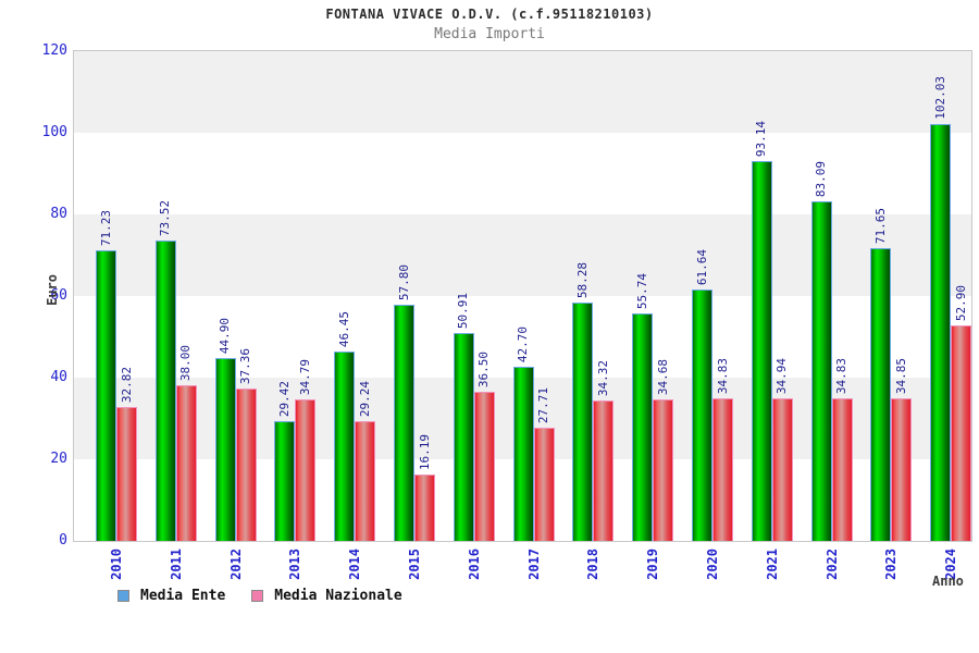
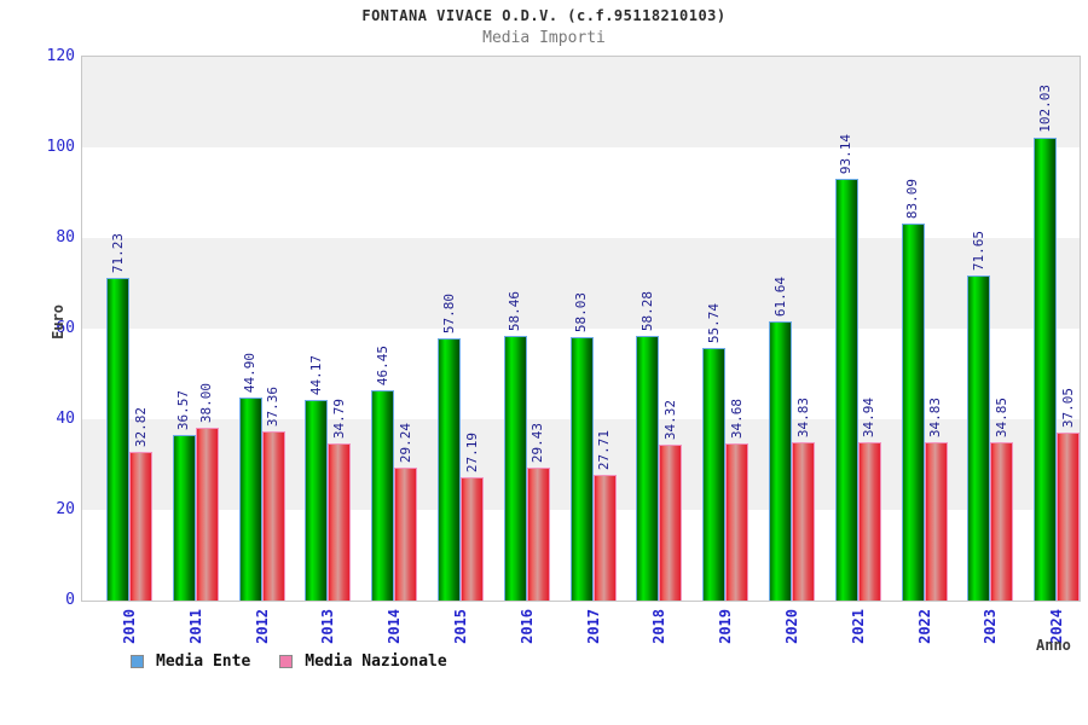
Media Ente/2011: 73.52 -> 36.57
Media Ente/2013: 29.42 -> 44.17
Media Nazionale/2015: 16.19 -> 27.19
Media Ente/2016: 50.91 -> 58.46
Media Nazionale/2016: 36.50 -> 29.43
Media Ente/2017: 42.70 -> 58.03
Media Nazionale/2024: 52.90 -> 37.05
